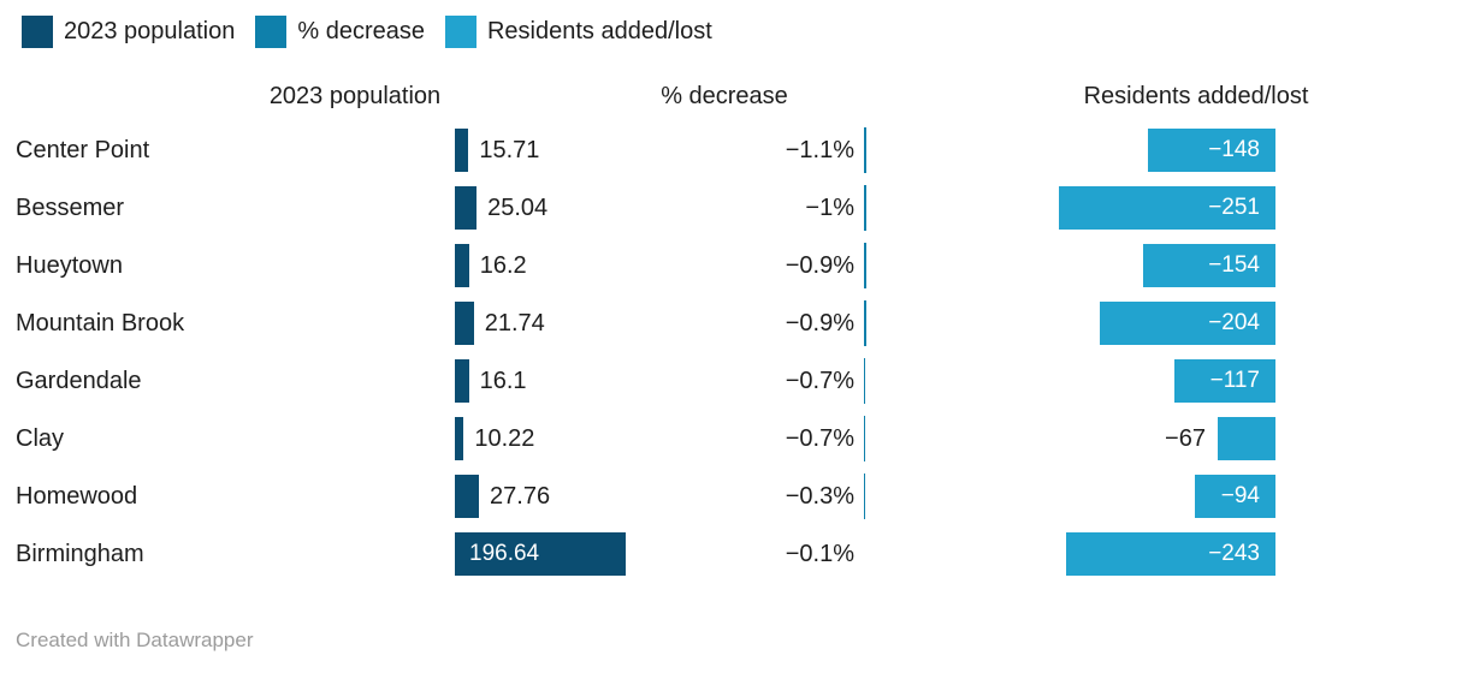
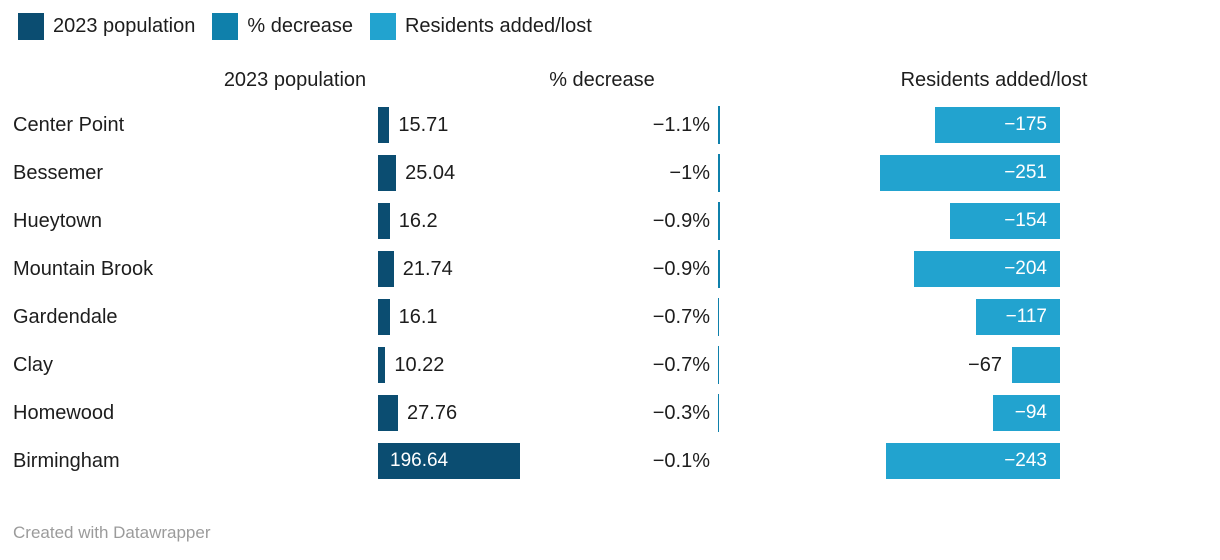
Residents added/lost/Center Point: −148 -> −175
